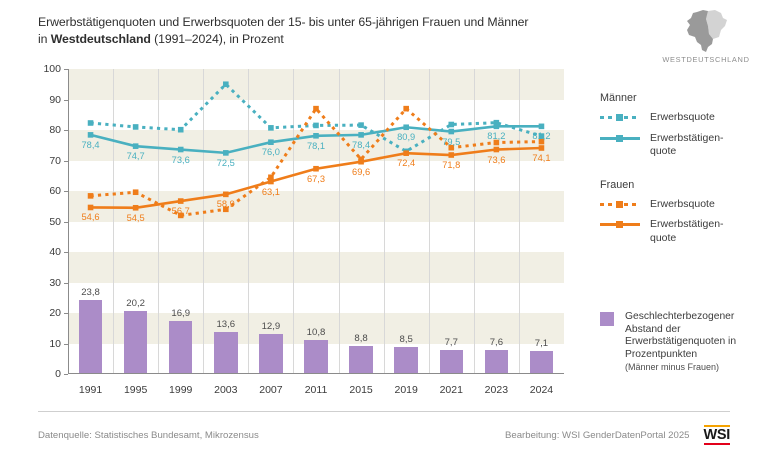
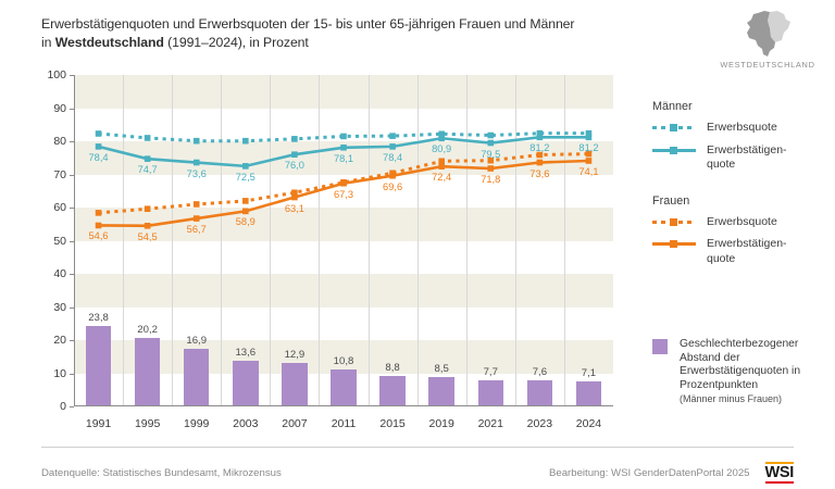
Frauen Erwerbsquote/1999: 52 -> 61
Männer Erwerbsquote/2003: 95 -> 80
Frauen Erwerbsquote/2003: 54 -> 62
Frauen Erwerbsquote/2011: 87 -> 68
Männer Erwerbsquote/2019: 73 -> 82
Frauen Erwerbsquote/2019: 87 -> 74
Männer Erwerbsquote/2024: 78 -> 82
